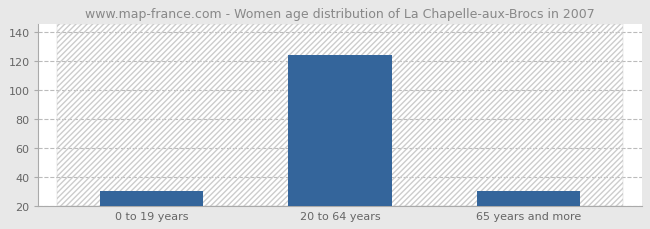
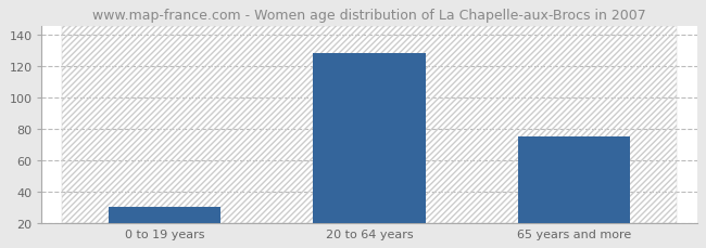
20 to 64 years: 124 -> 128
65 years and more: 30 -> 75
